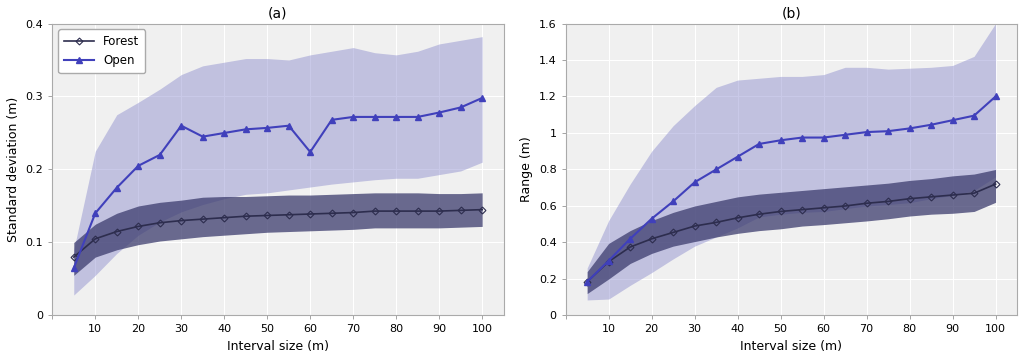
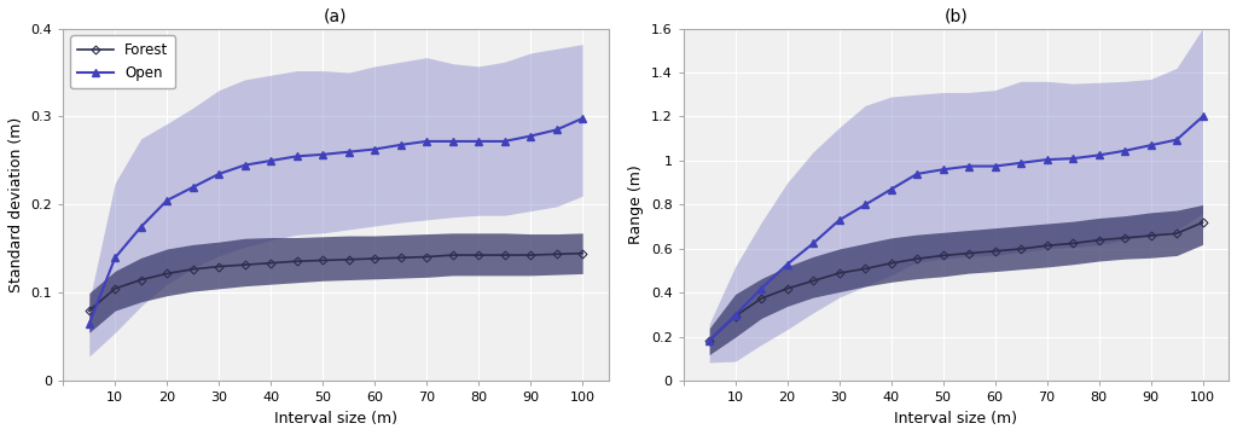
(a)/Open/30: 0.260 -> 0.235
(a)/Open/60: 0.224 -> 0.263
